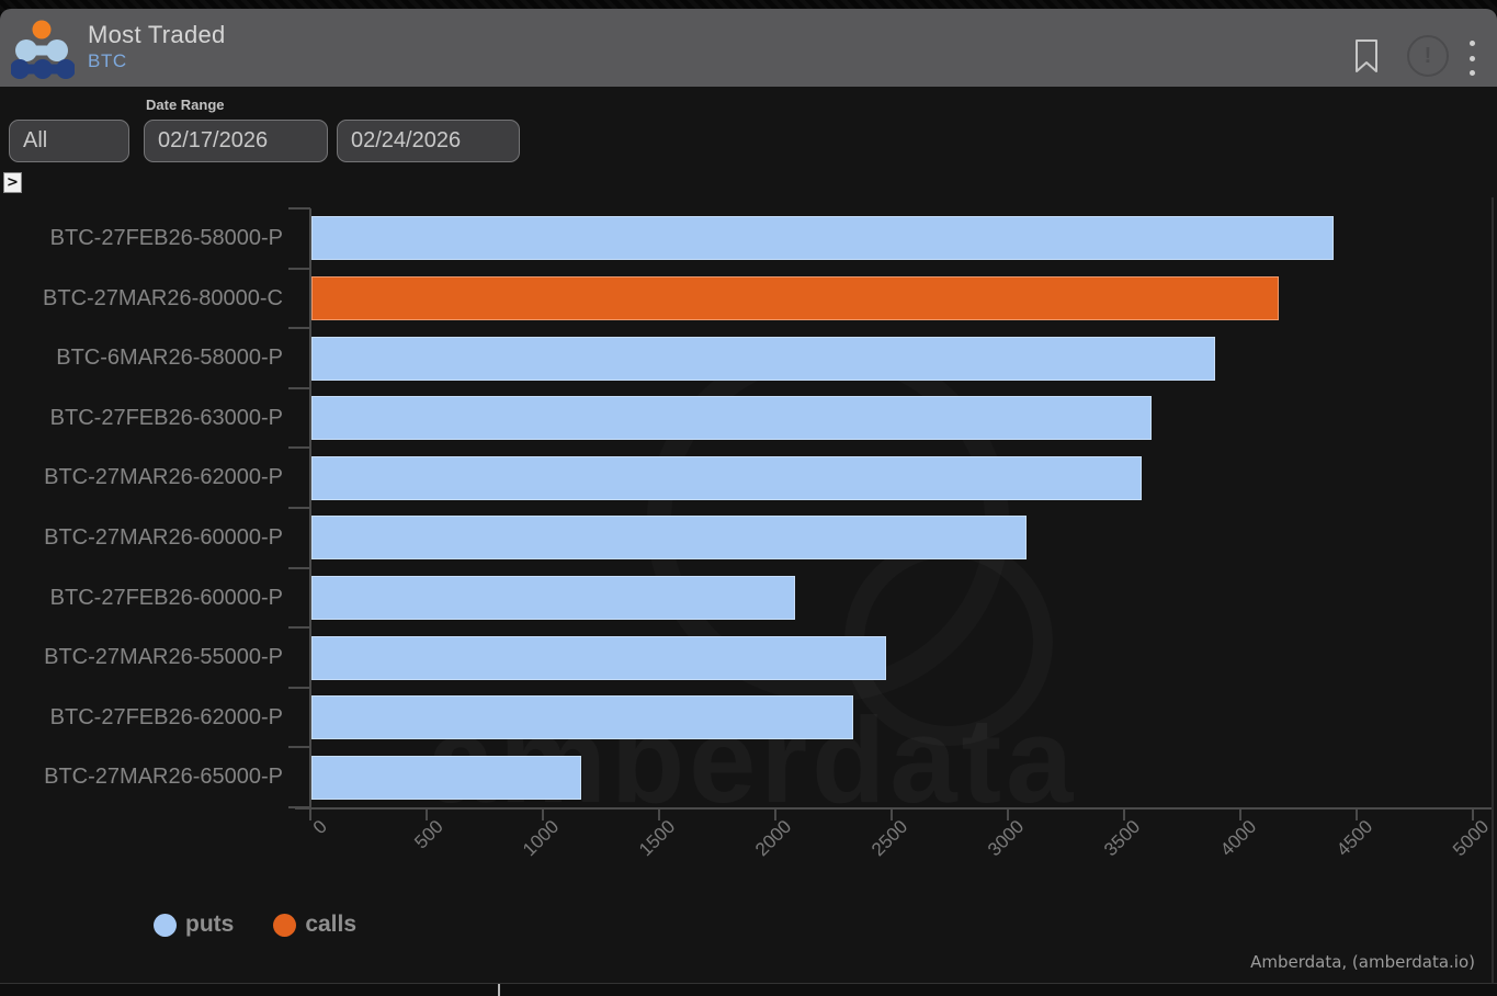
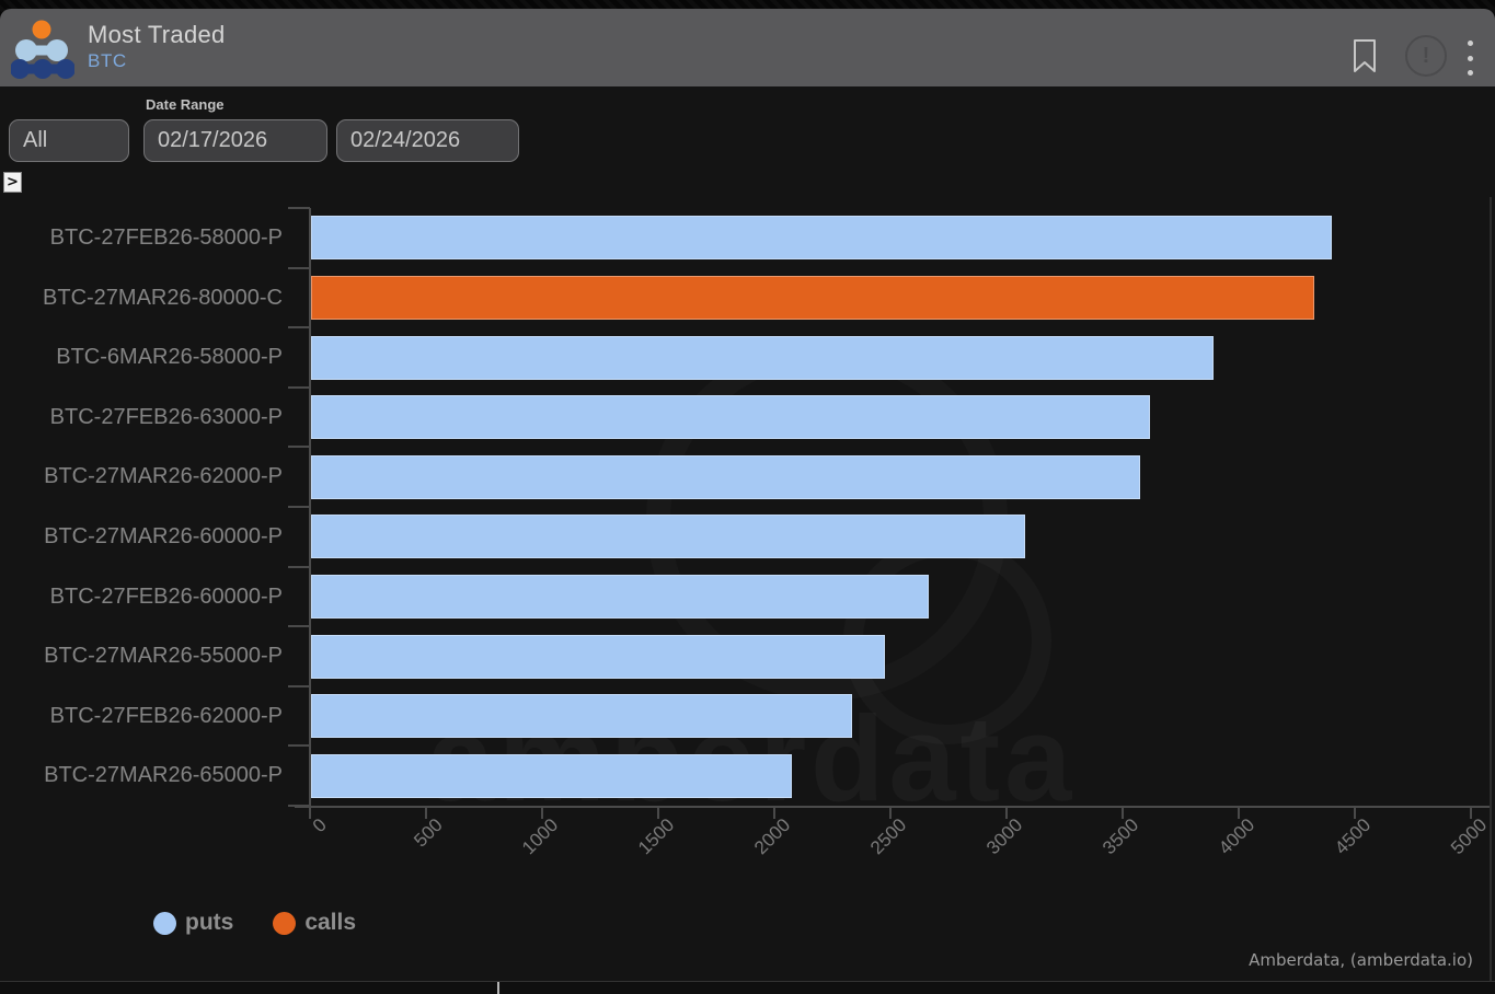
BTC-27MAR26-80000-C: 4160 -> 4320
BTC-27FEB26-60000-P: 2080 -> 2660
BTC-27MAR26-65000-P: 1160 -> 2070
